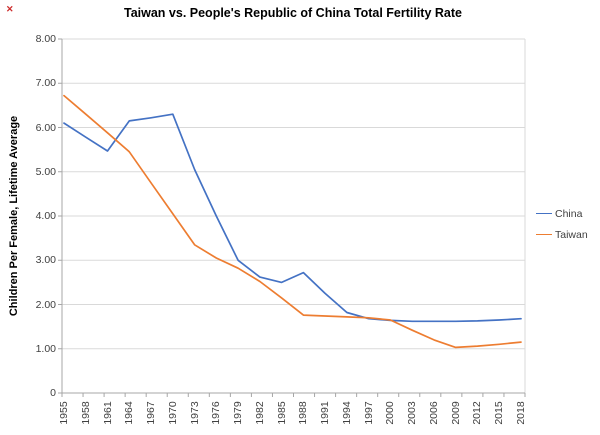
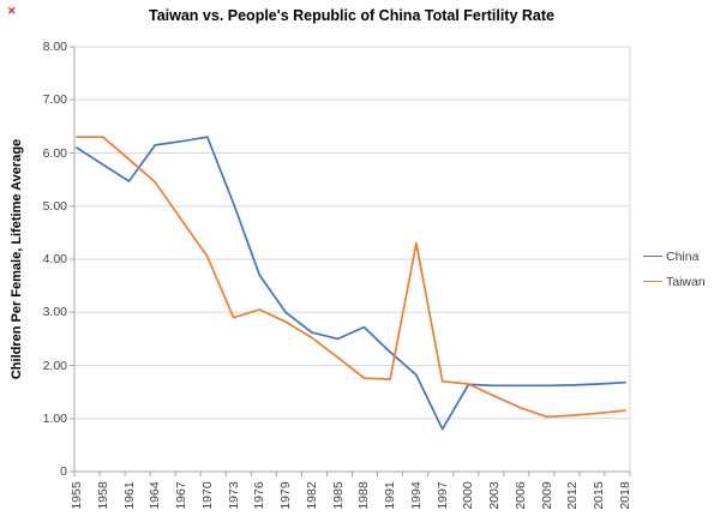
Taiwan/1955: 6.7 -> 6.3
Taiwan/1973: 3.4 -> 2.9
China/1976: 4.0 -> 3.7
Taiwan/1994: 1.7 -> 4.3
China/1997: 1.7 -> 0.8
